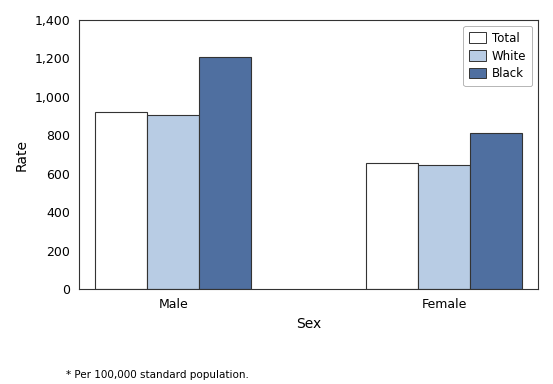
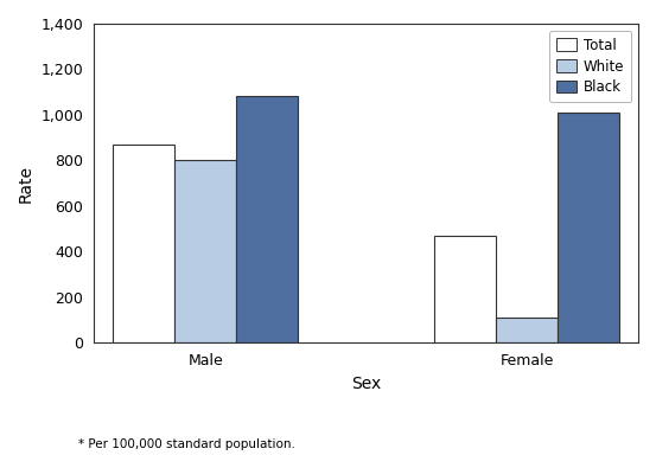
Total/Male: 920 -> 870
White/Male: 900 -> 800
Black/Male: 1,200 -> 1,080
Total/Female: 660 -> 470
White/Female: 640 -> 110
Black/Female: 810 -> 1,010
